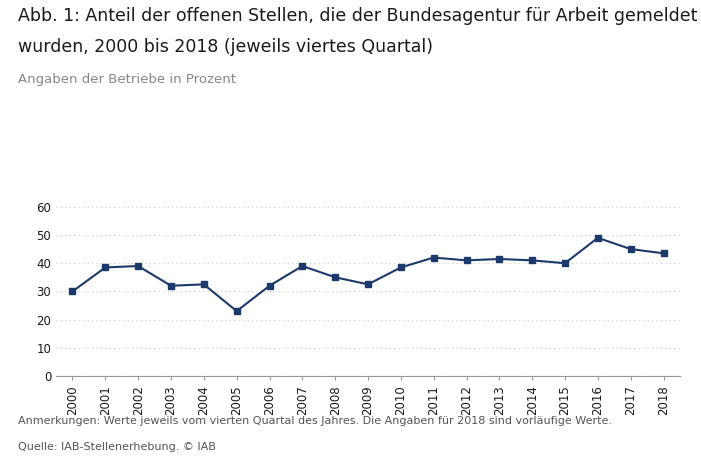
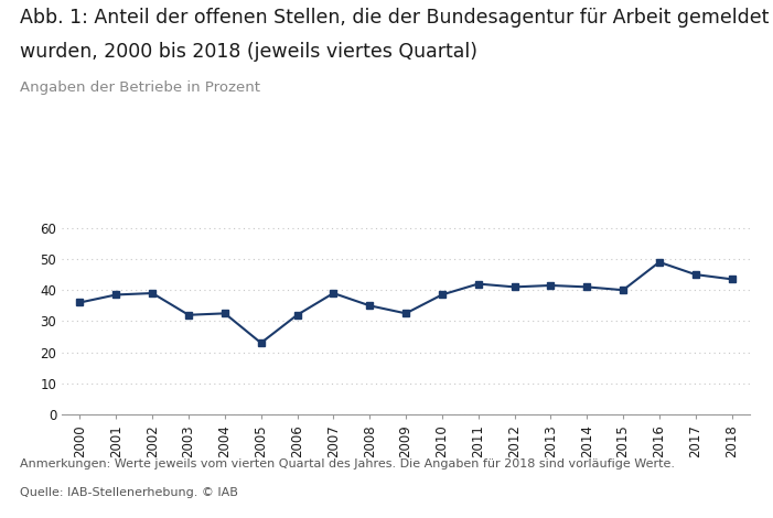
2000: 30.0 -> 36.0
